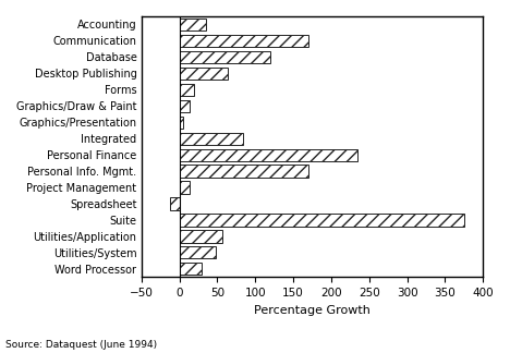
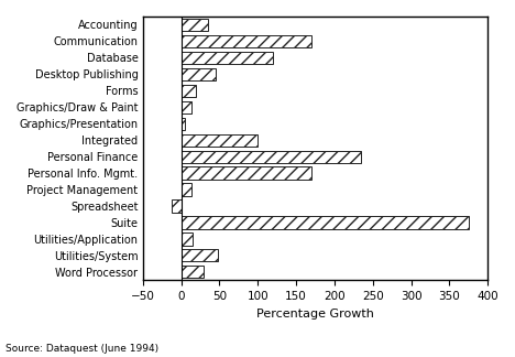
Desktop Publishing: 64 -> 45
Integrated: 84 -> 100
Utilities/Application: 56 -> 15
